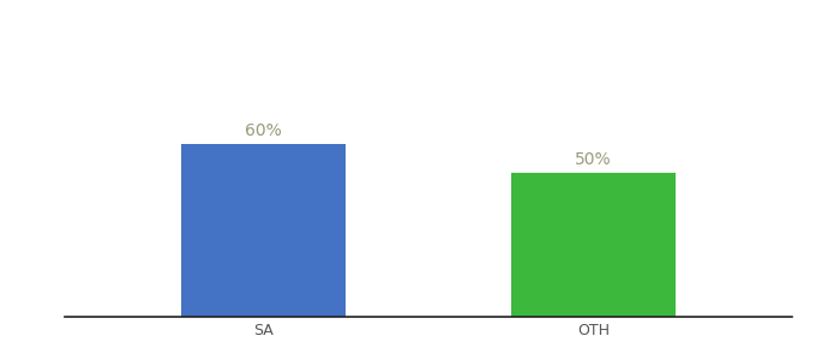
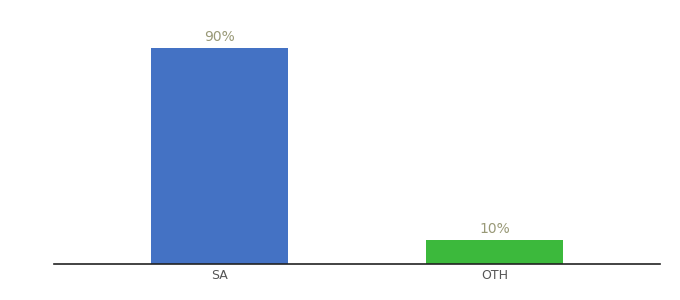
SA: 60% -> 90%
OTH: 50% -> 10%
